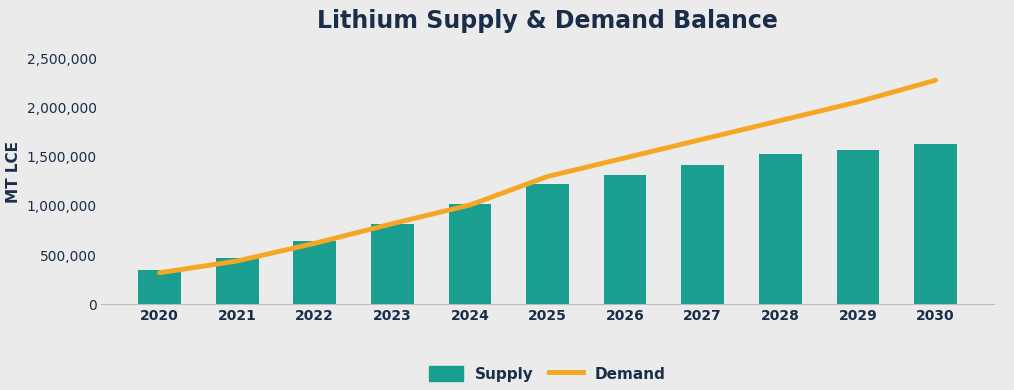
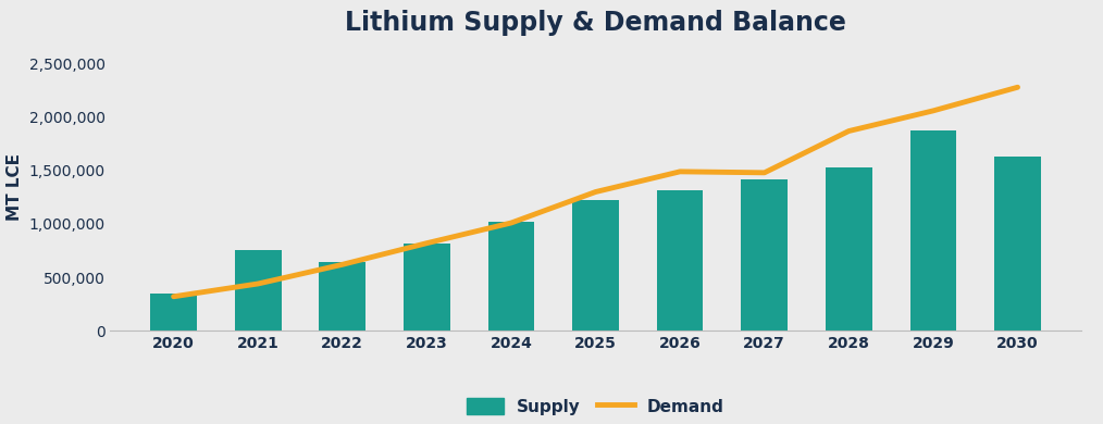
Supply/2021: 470,000 -> 760,000
Demand/2027: 1,680,000 -> 1,480,000
Supply/2029: 1,570,000 -> 1,880,000
